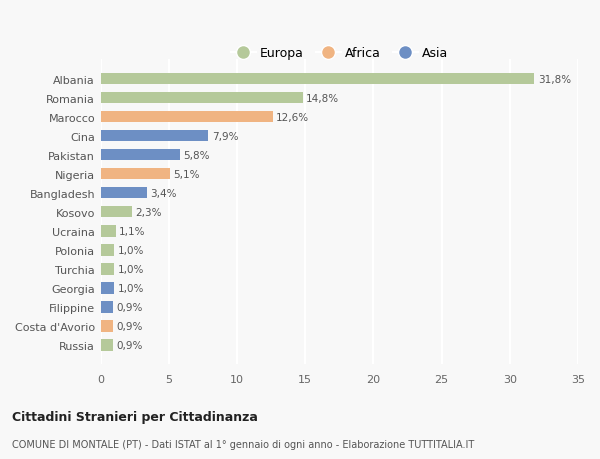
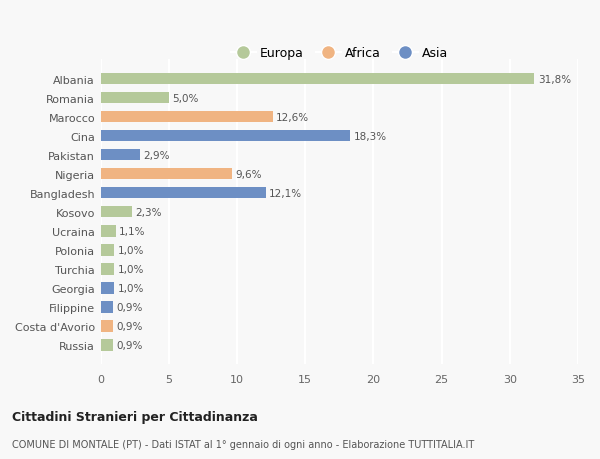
Romania: 14,8% -> 5,0%
Cina: 7,9% -> 18,3%
Pakistan: 5,8% -> 2,9%
Nigeria: 5,1% -> 9,6%
Bangladesh: 3,4% -> 12,1%
